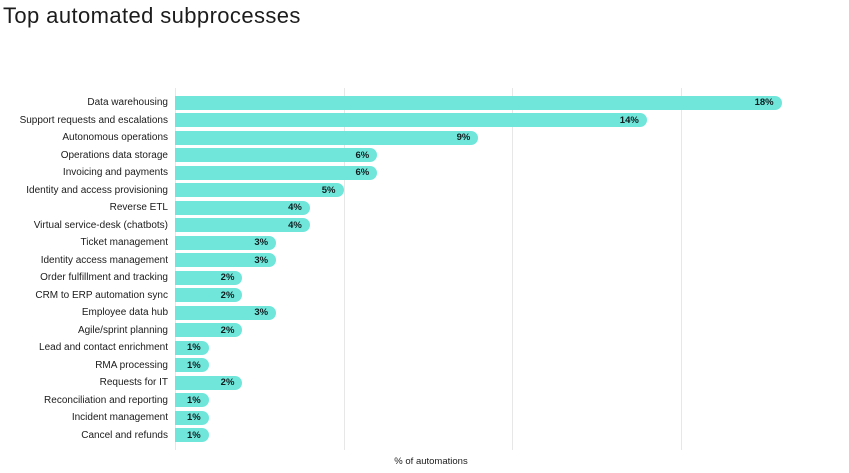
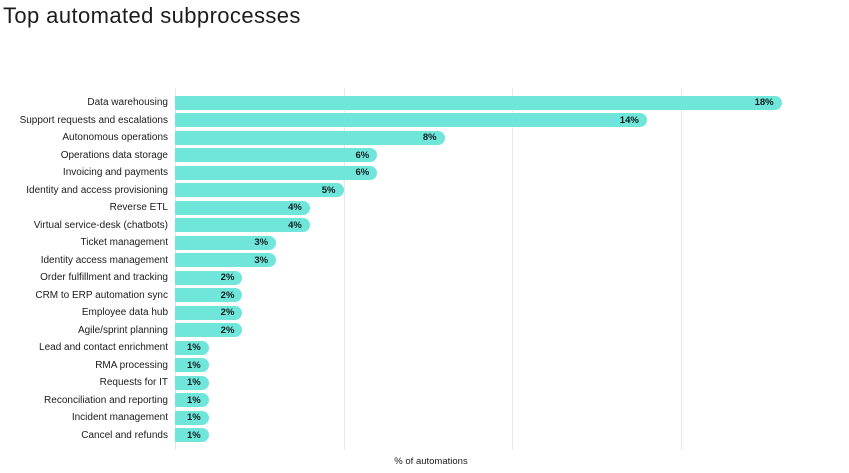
Autonomous operations: 9% -> 8%
Employee data hub: 3% -> 2%
Requests for IT: 2% -> 1%
